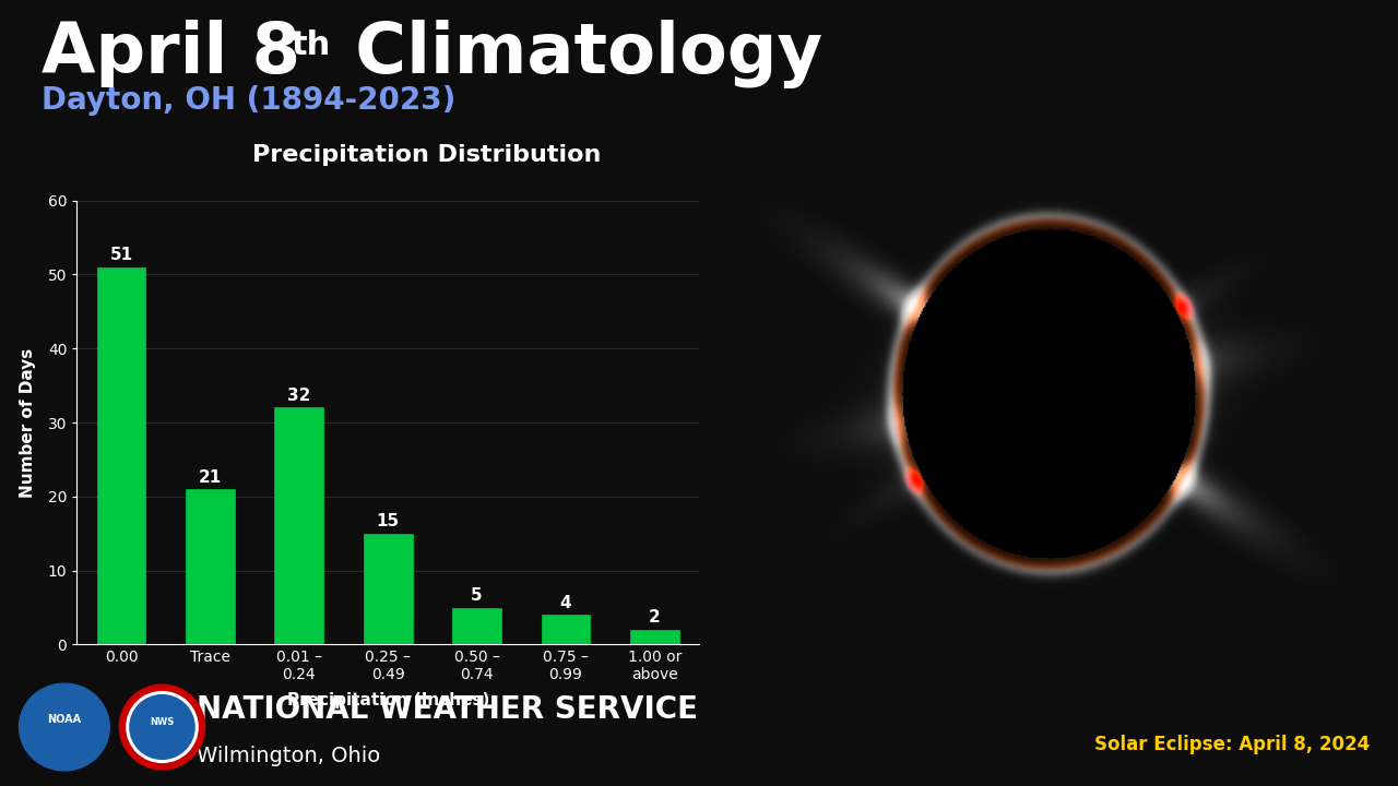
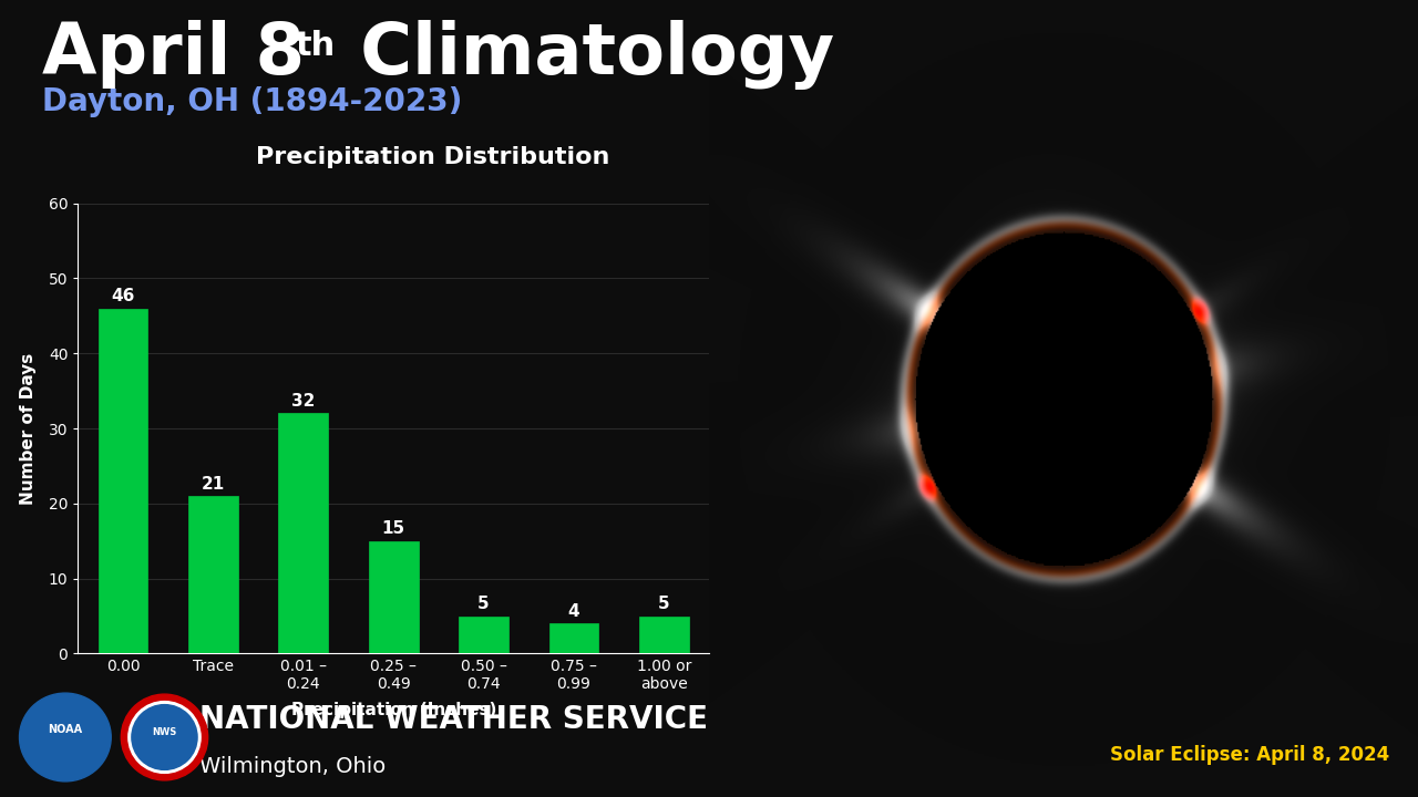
0.00: 51 -> 46
1.00 or above: 2 -> 5
